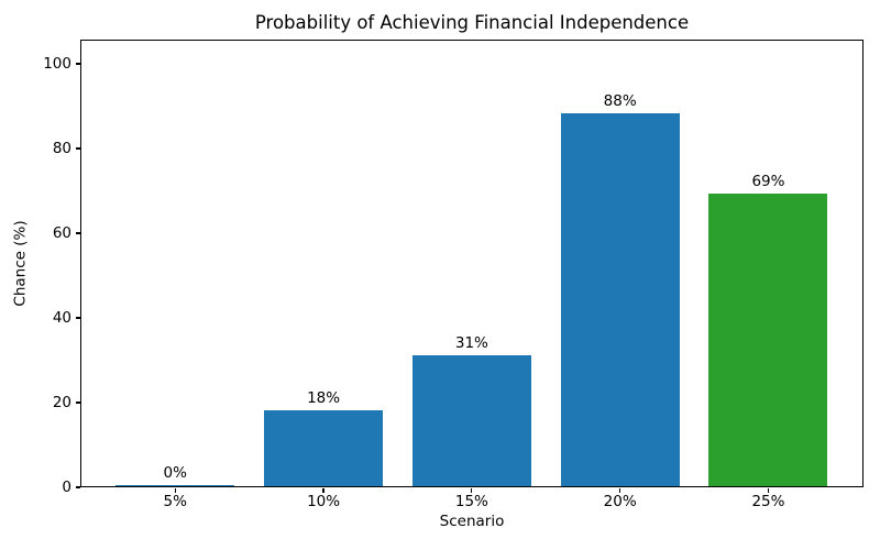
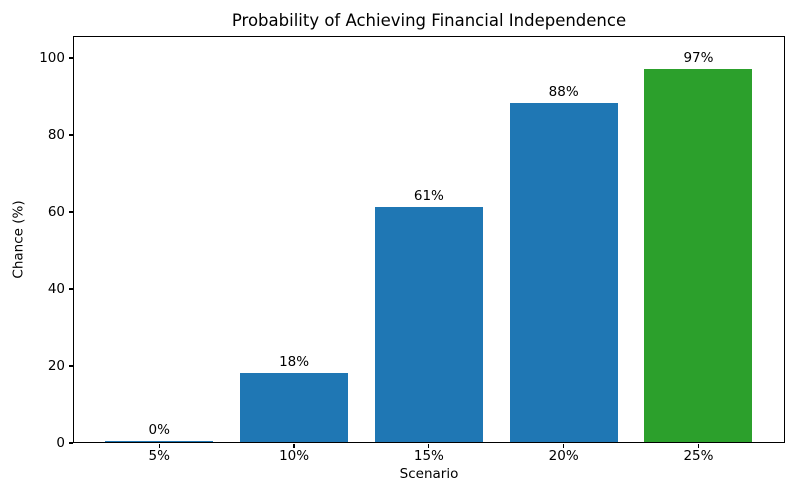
15%: 31% -> 61%
25%: 69% -> 97%
